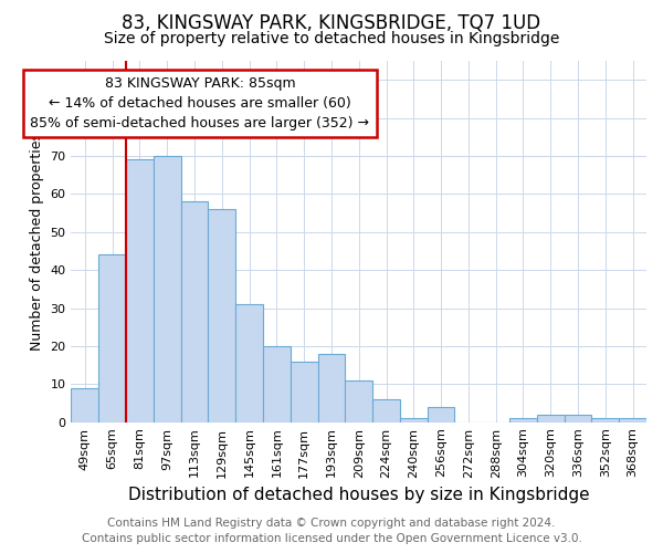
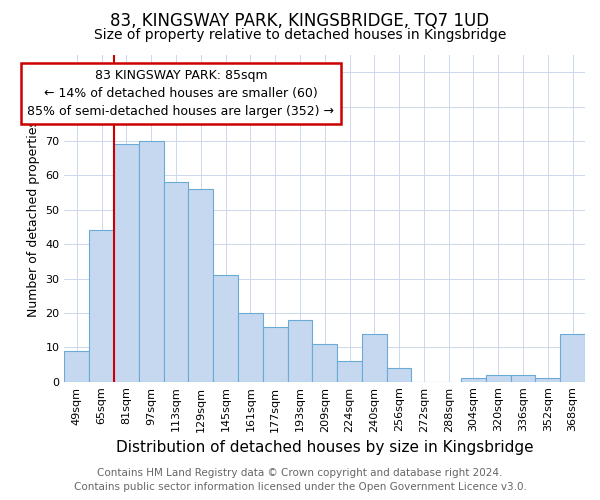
240sqm: 1 -> 14
368sqm: 1 -> 14
